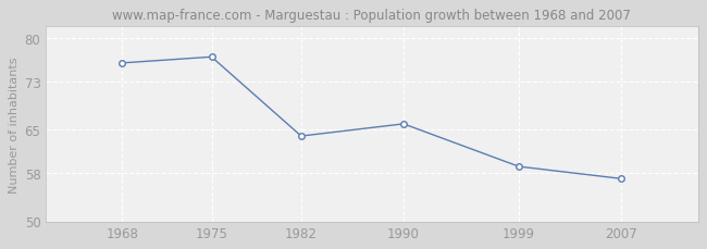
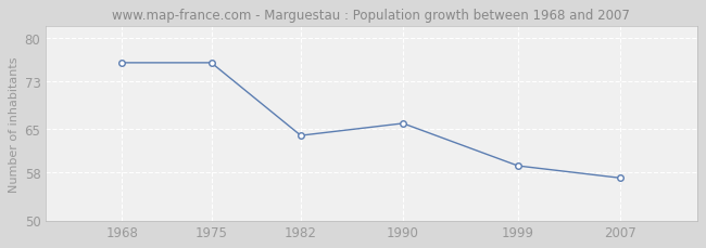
1975: 77 -> 76
